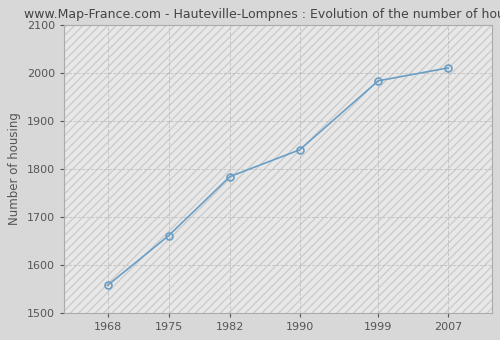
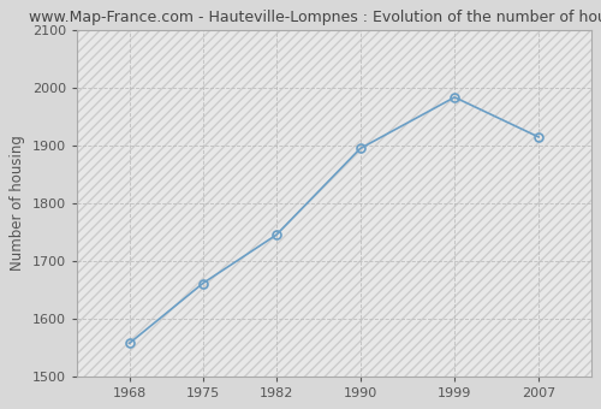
1982: 1784 -> 1745
1990: 1840 -> 1895
2007: 2011 -> 1915
